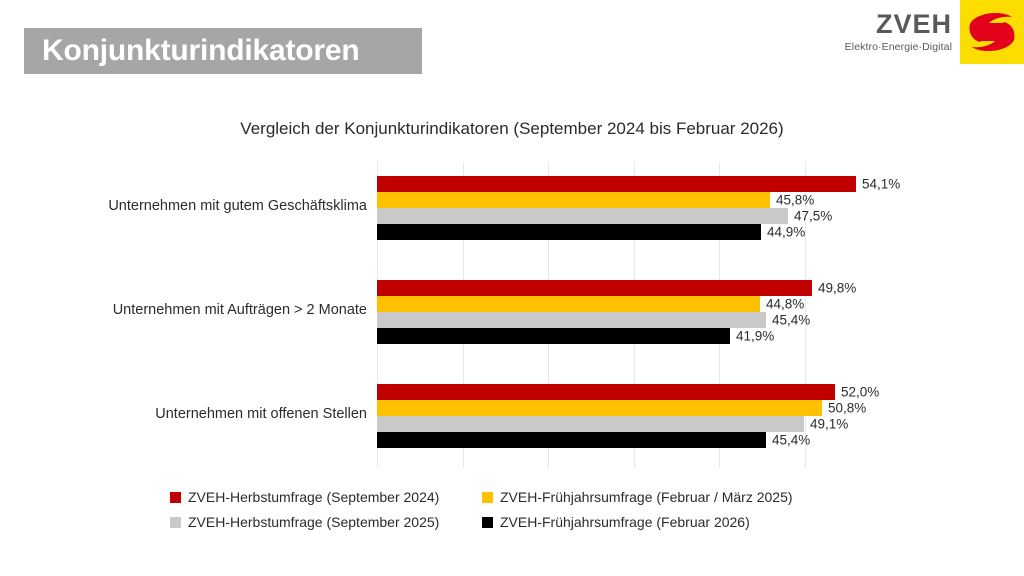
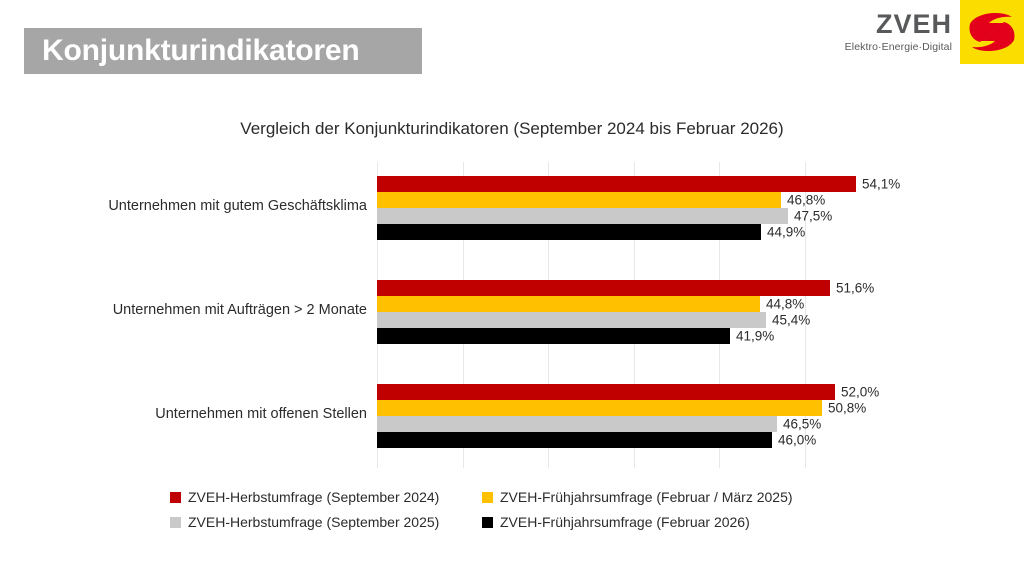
ZVEH-Frühjahrsumfrage (Februar / März 2025)/Unternehmen mit gutem Geschäftsklima: 45,8% -> 46,8%
ZVEH-Herbstumfrage (September 2024)/Unternehmen mit Aufträgen > 2 Monate: 49,8% -> 51,6%
ZVEH-Herbstumfrage (September 2025)/Unternehmen mit offenen Stellen: 49,1% -> 46,5%
ZVEH-Frühjahrsumfrage (Februar 2026)/Unternehmen mit offenen Stellen: 45,4% -> 46,0%
